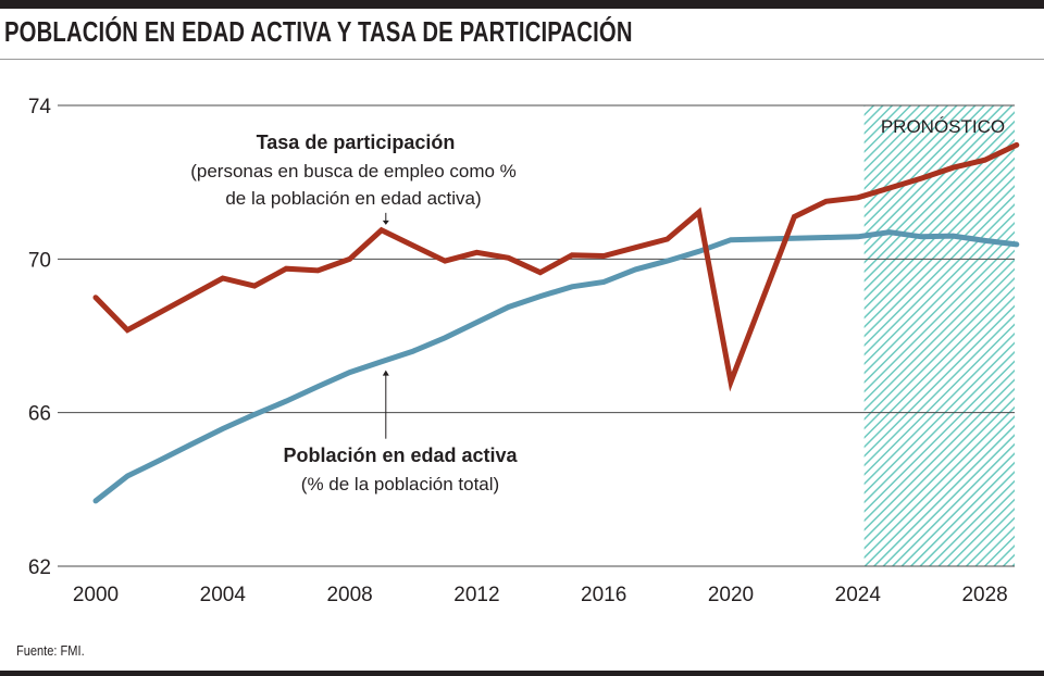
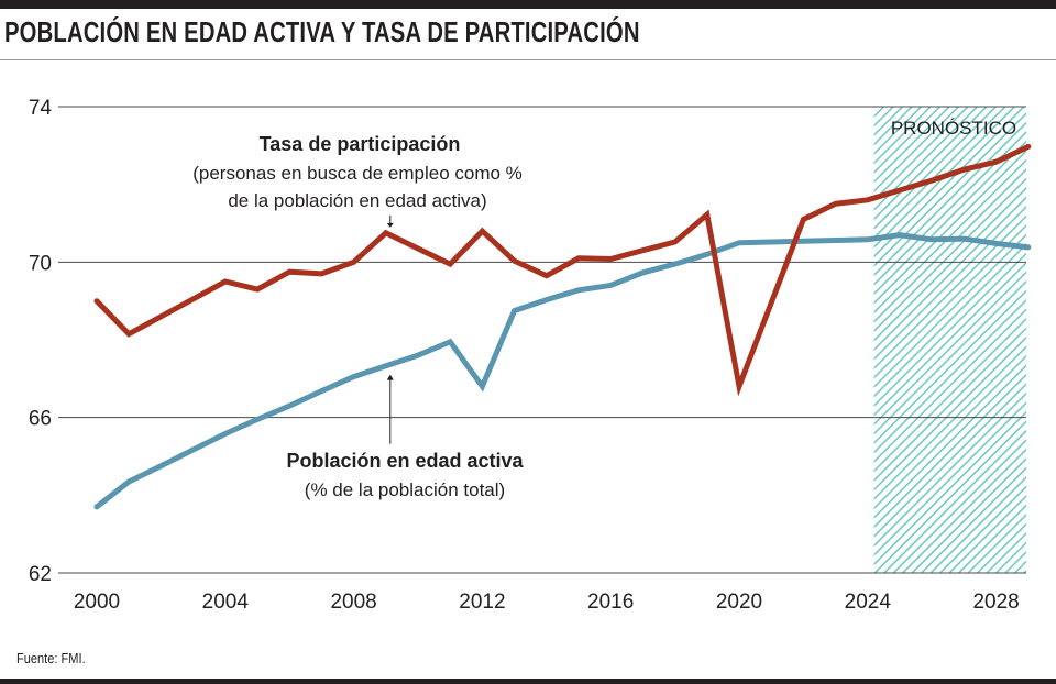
Tasa de participación/2012: 70.2 -> 70.8
Población en edad activa/2012: 68.3 -> 66.8
